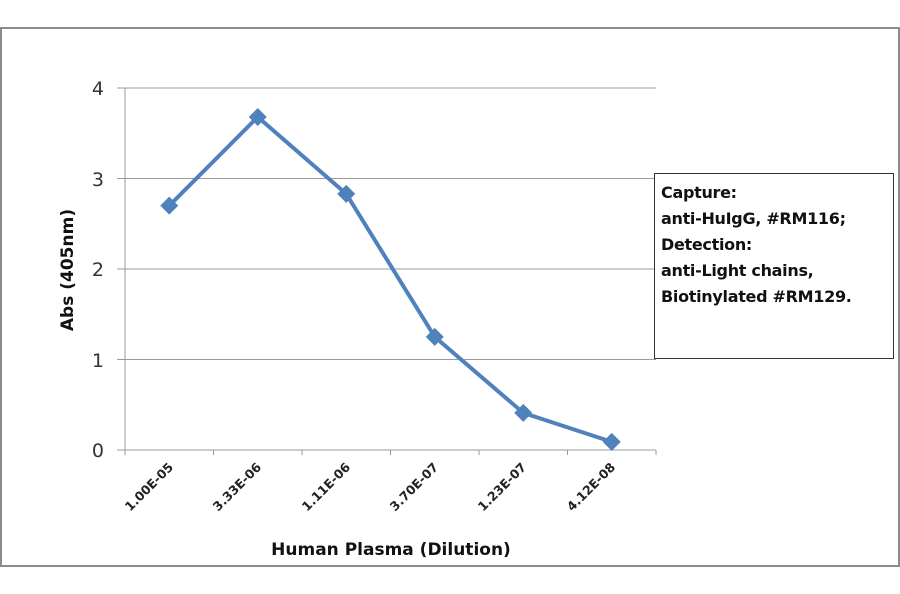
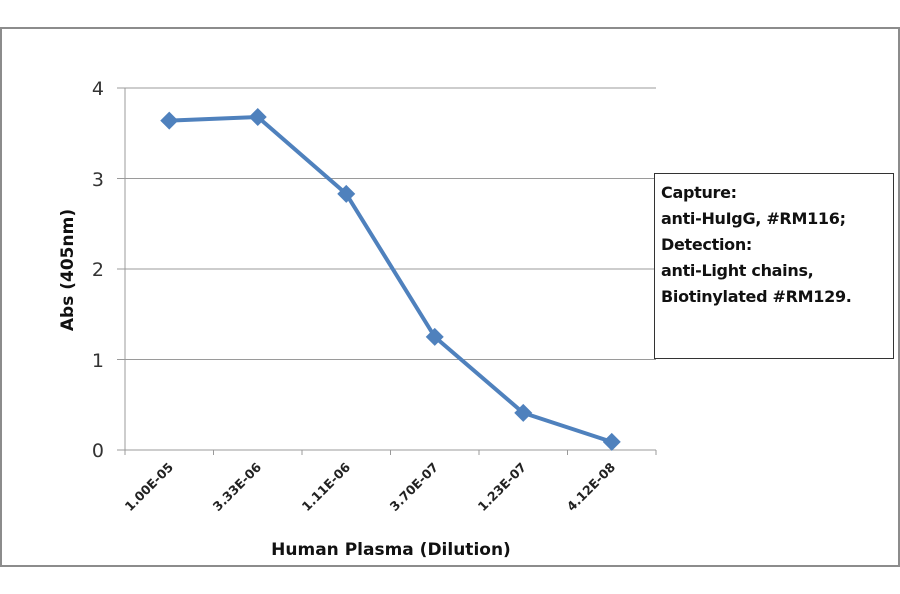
1.00E-05: 2.7 -> 3.6
